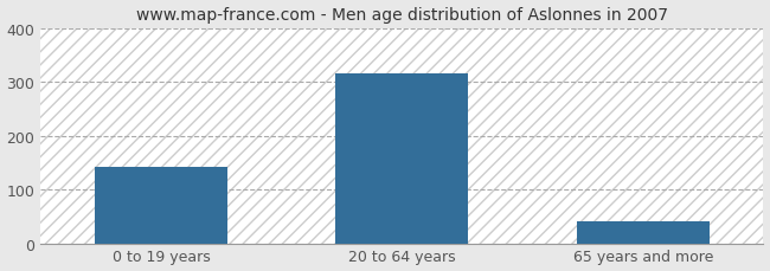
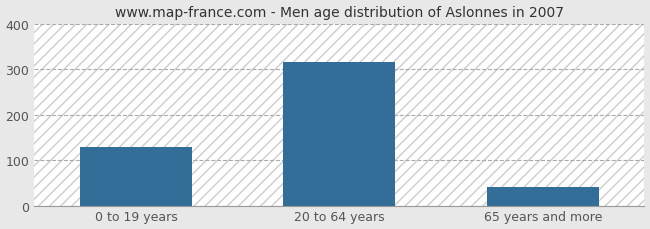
0 to 19 years: 143 -> 130
